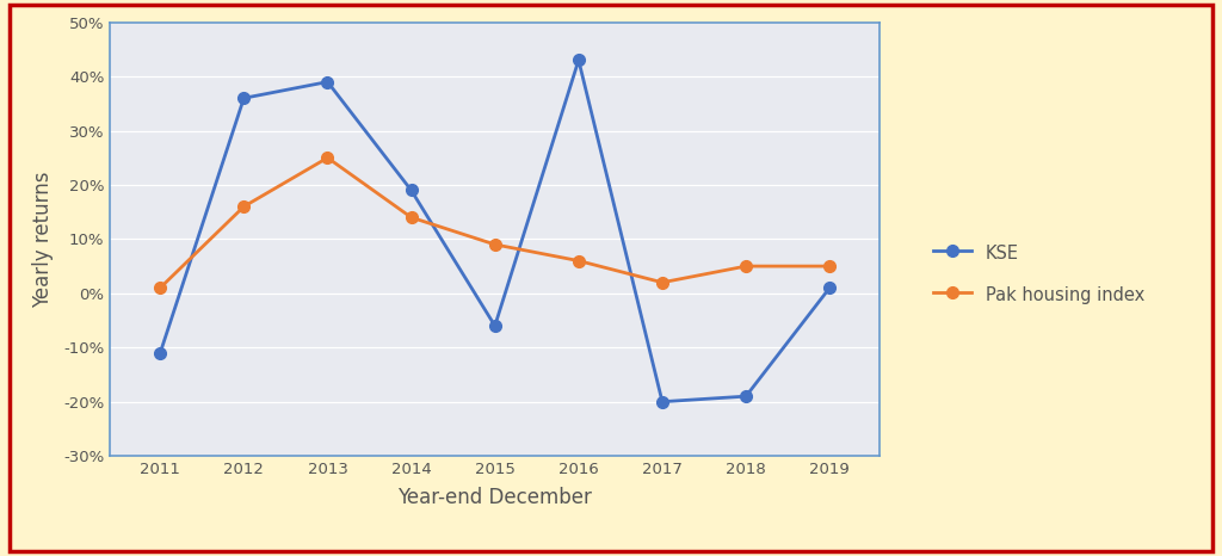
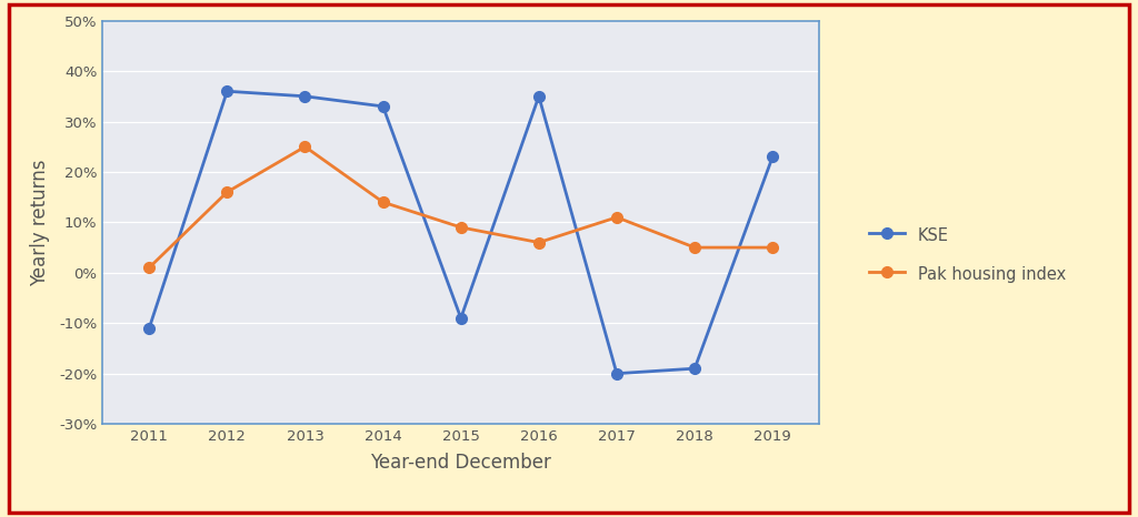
KSE/2013: 39% -> 35%
KSE/2014: 19% -> 33%
KSE/2015: -6% -> -9%
KSE/2016: 43% -> 35%
Pak housing index/2017: 2% -> 11%
KSE/2019: 1% -> 23%
